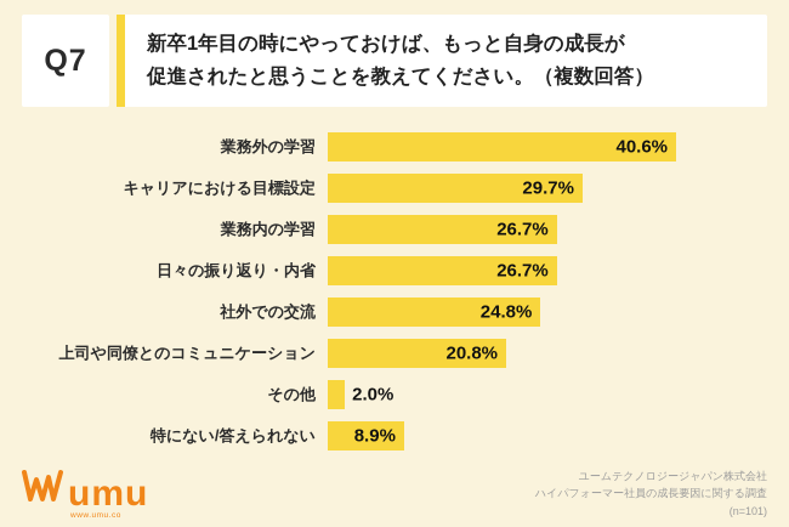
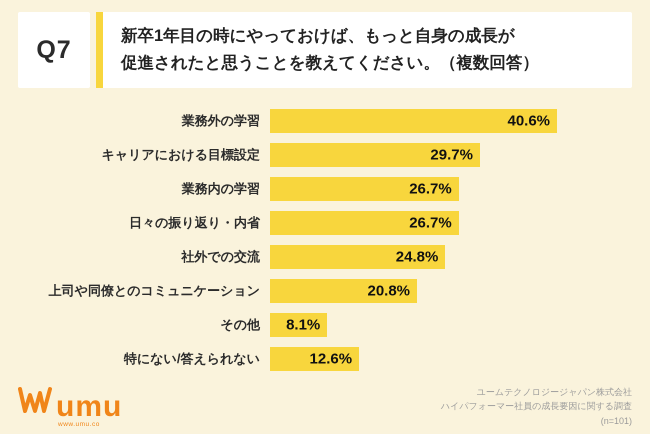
その他: 2.0% -> 8.1%
特にない/答えられない: 8.9% -> 12.6%
